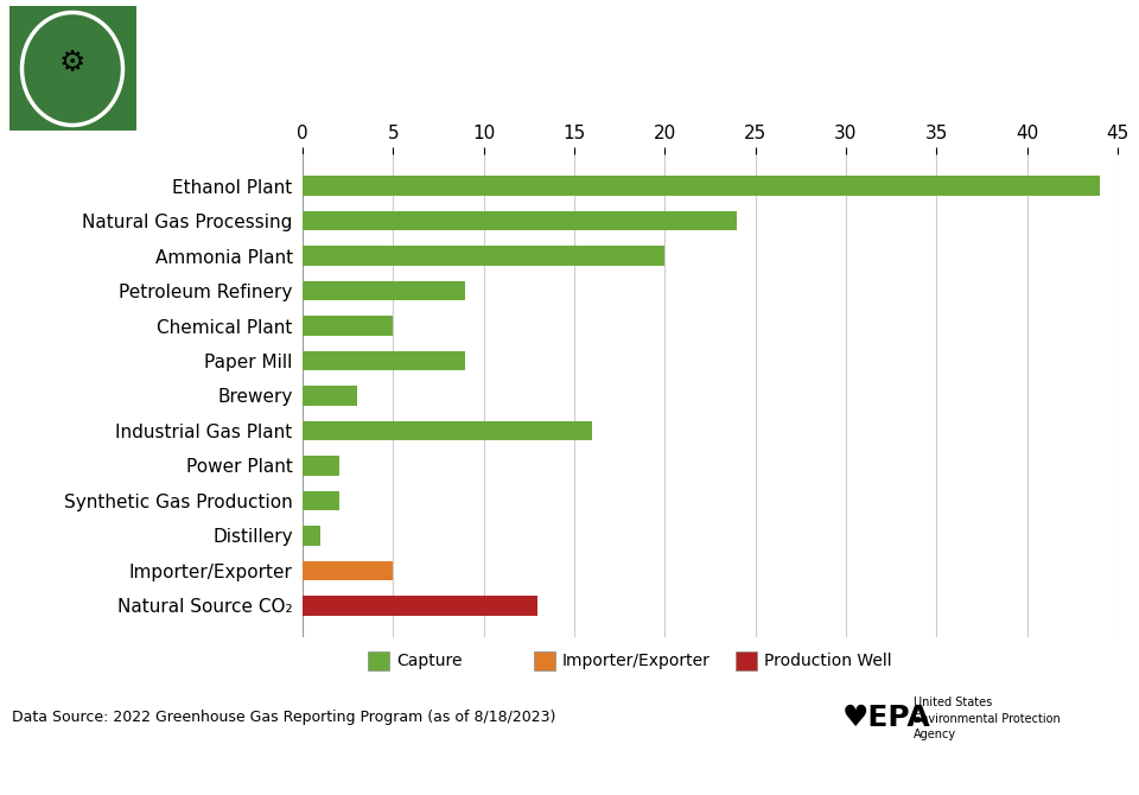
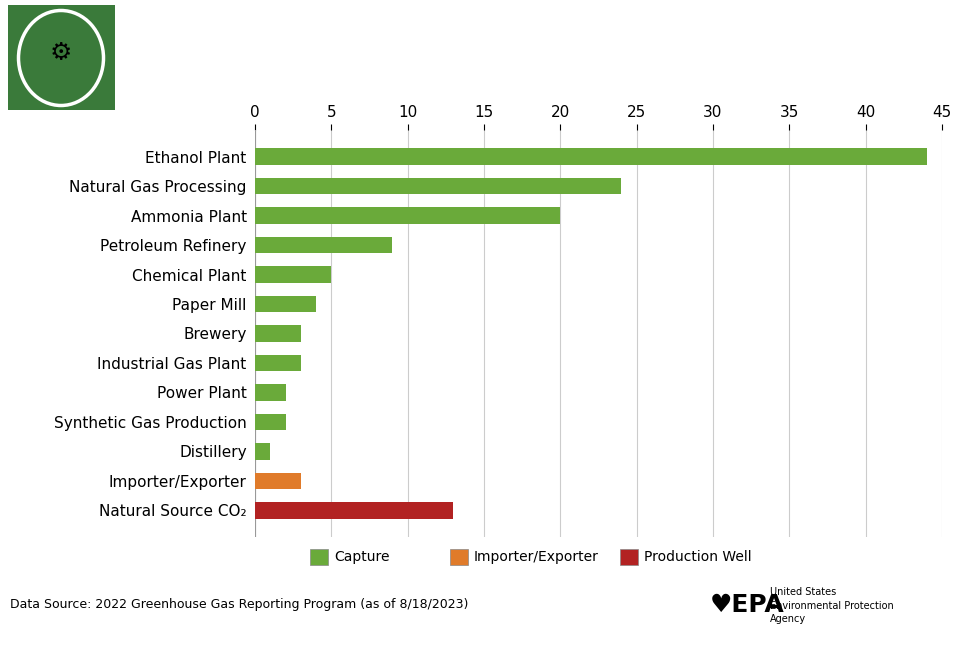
Paper Mill: 9 -> 4
Industrial Gas Plant: 16 -> 3
Importer/Exporter: 5 -> 3
